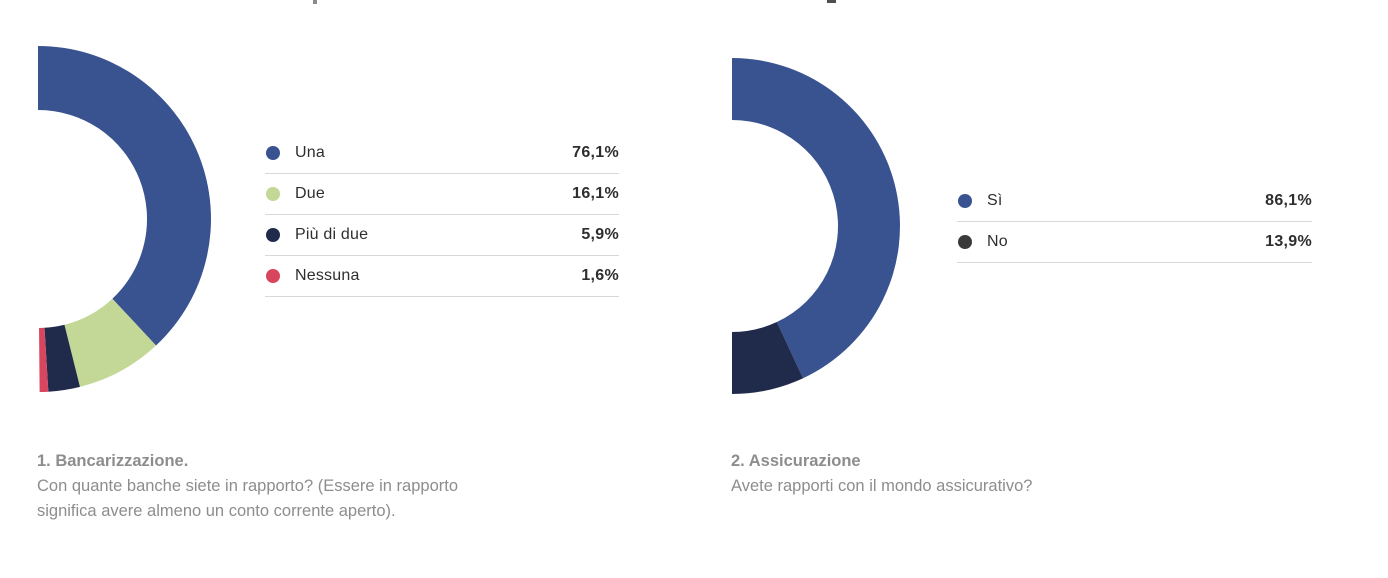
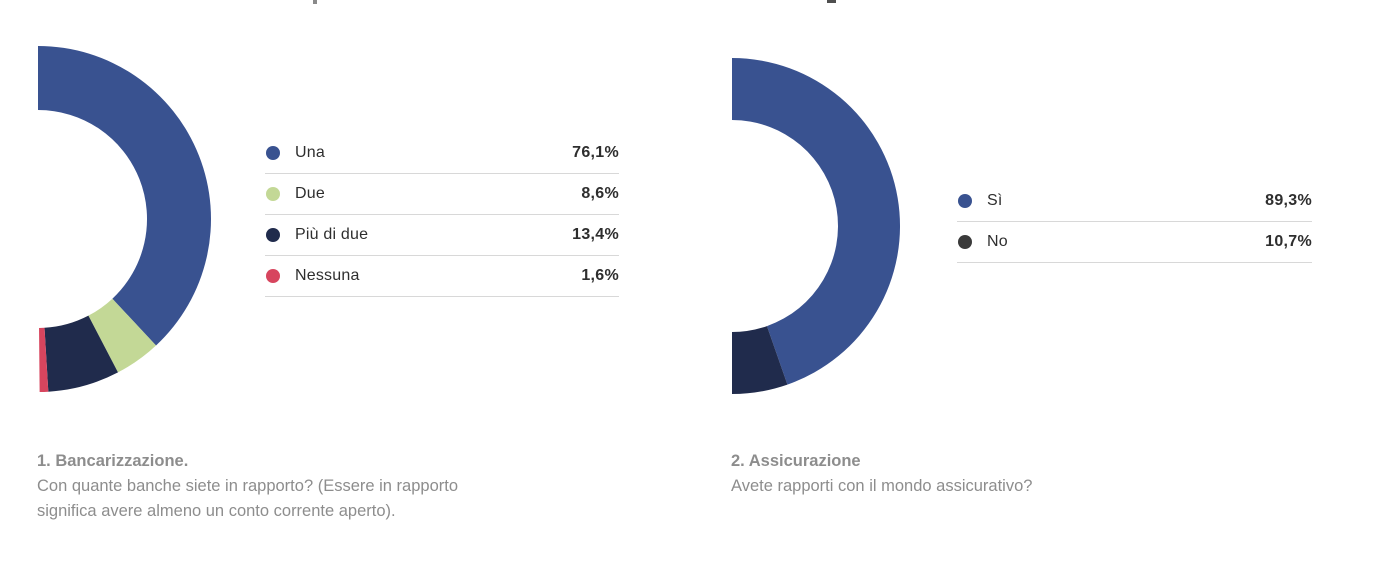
1. Bancarizzazione./Due: 16,1% -> 8,6%
1. Bancarizzazione./Più di due: 5,9% -> 13,4%
2. Assicurazione/Sì: 86,1% -> 89,3%
2. Assicurazione/No: 13,9% -> 10,7%
